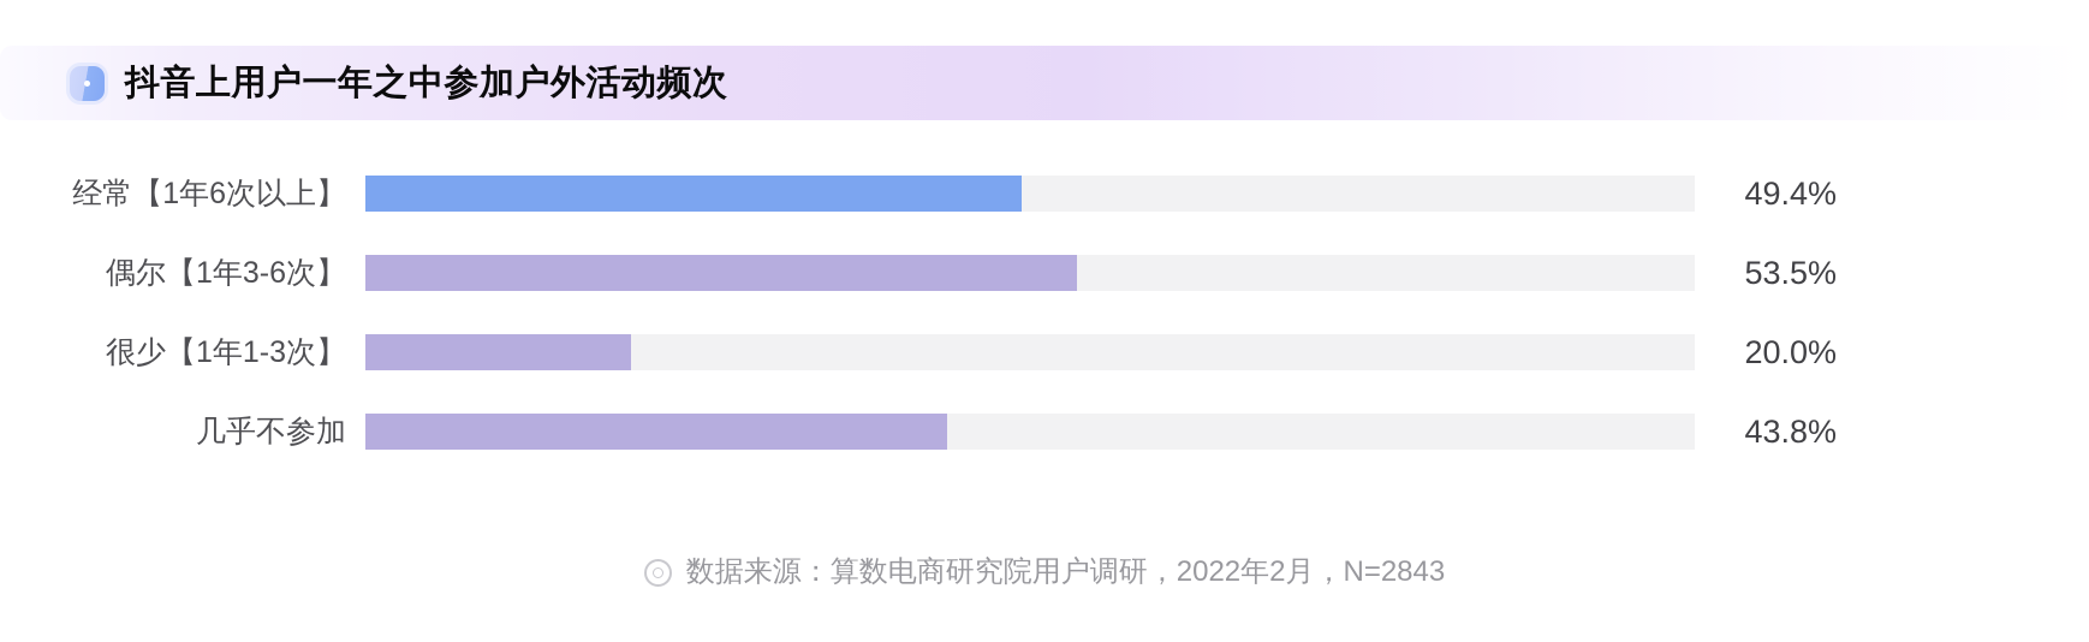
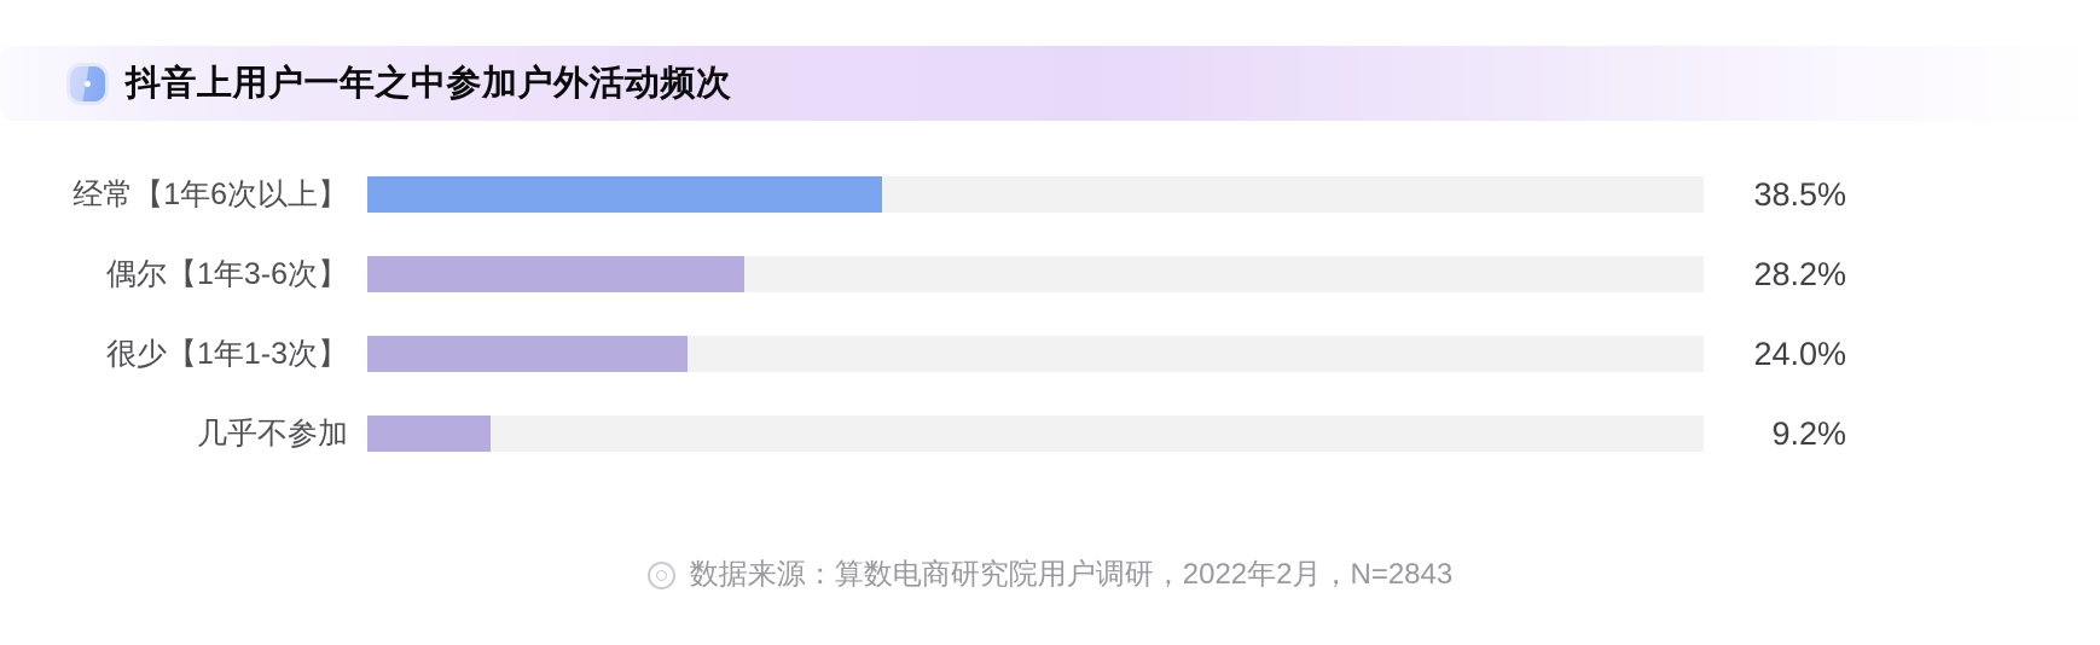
经常【1年6次以上】: 49.4% -> 38.5%
偶尔【1年3-6次】: 53.5% -> 28.2%
很少【1年1-3次】: 20.0% -> 24.0%
几乎不参加: 43.8% -> 9.2%
